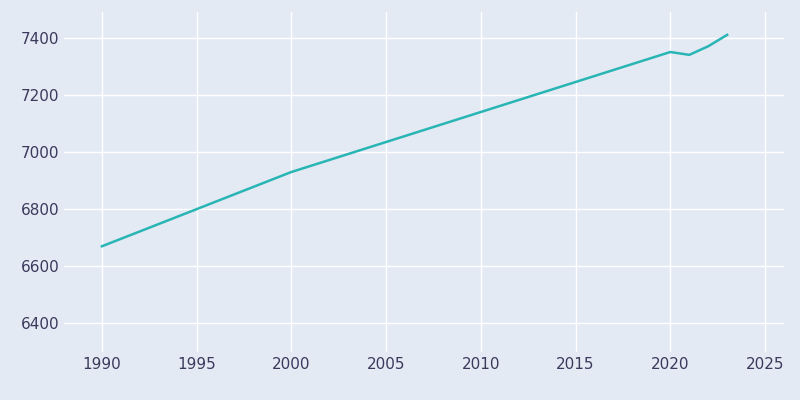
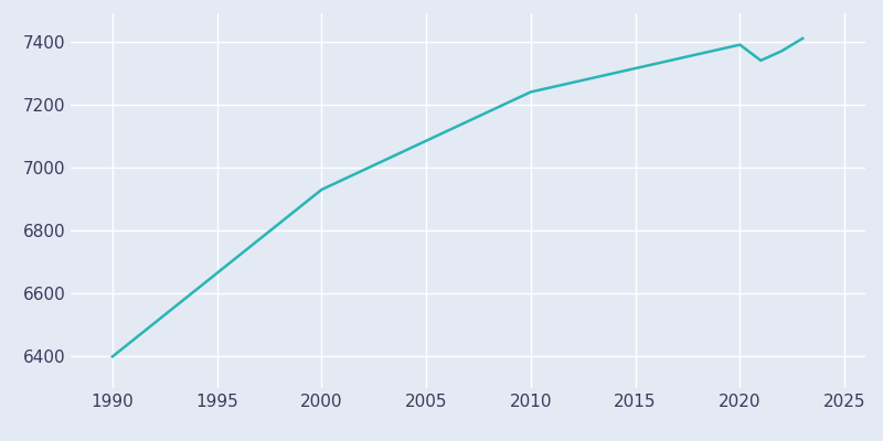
1990: 6670 -> 6400
2010: 7140 -> 7240
2020: 7350 -> 7390
